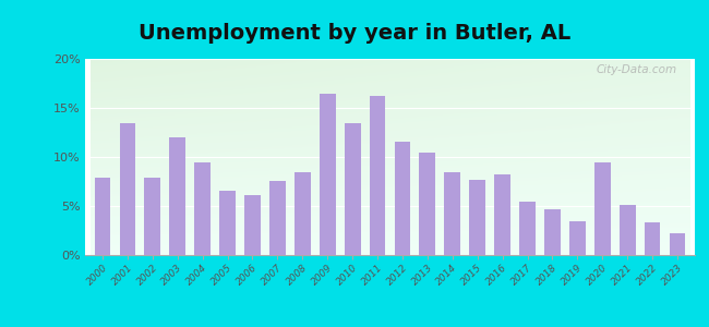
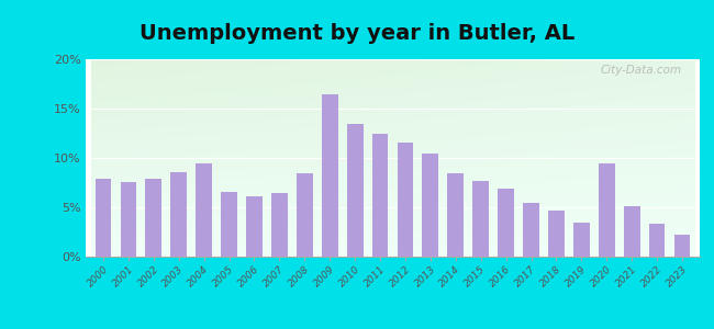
2001: 13.4% -> 7.6%
2003: 12.0% -> 8.6%
2007: 7.6% -> 6.4%
2011: 16.2% -> 12.4%
2016: 8.2% -> 6.9%
